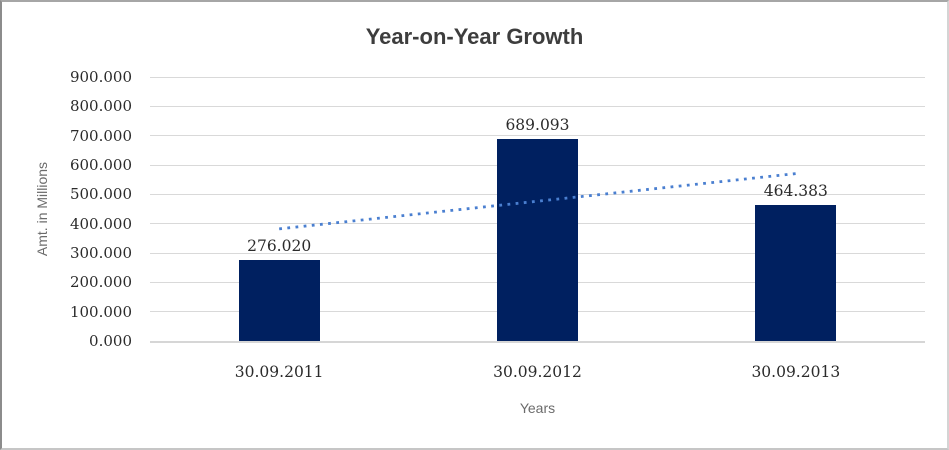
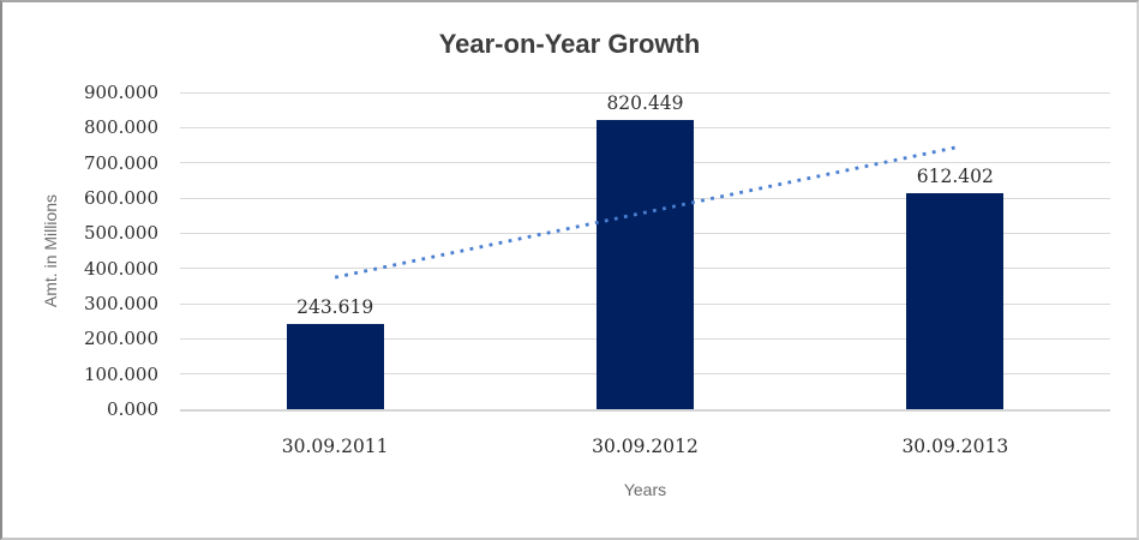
30.09.2011: 276.020 -> 243.619
30.09.2012: 689.093 -> 820.449
30.09.2013: 464.383 -> 612.402
